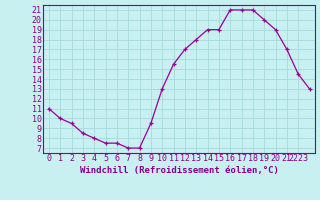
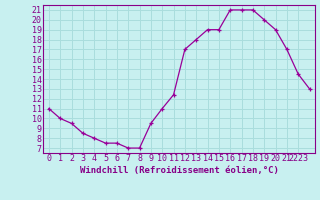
10: 13.0 -> 11.0
11: 15.5 -> 12.4
